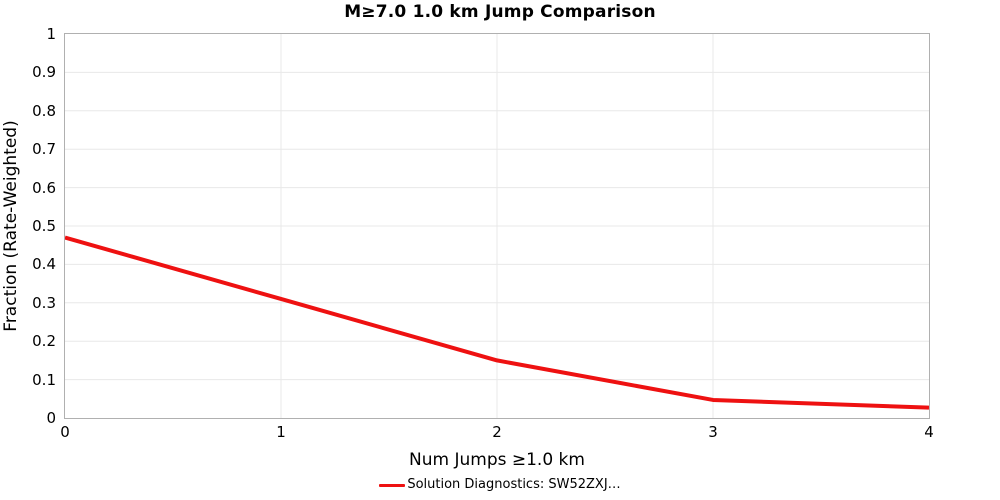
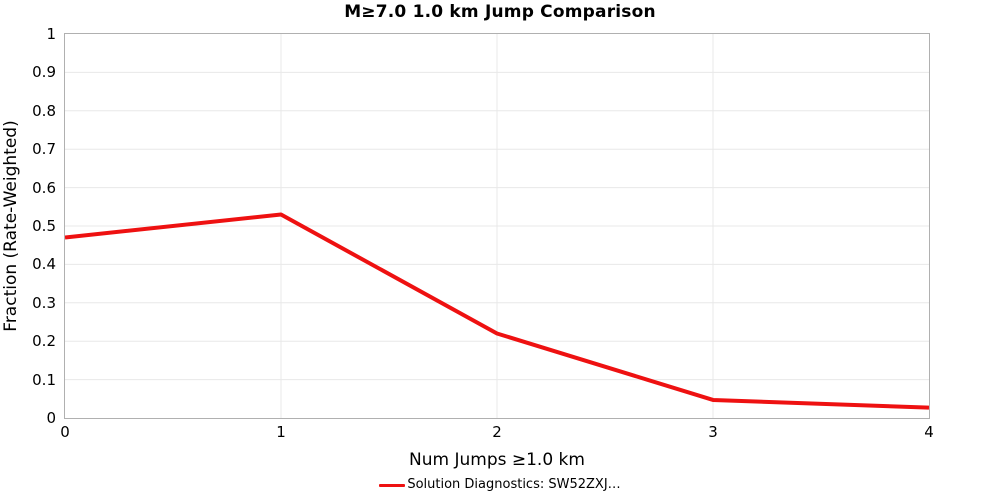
1: 0.31 -> 0.53
2: 0.15 -> 0.22
